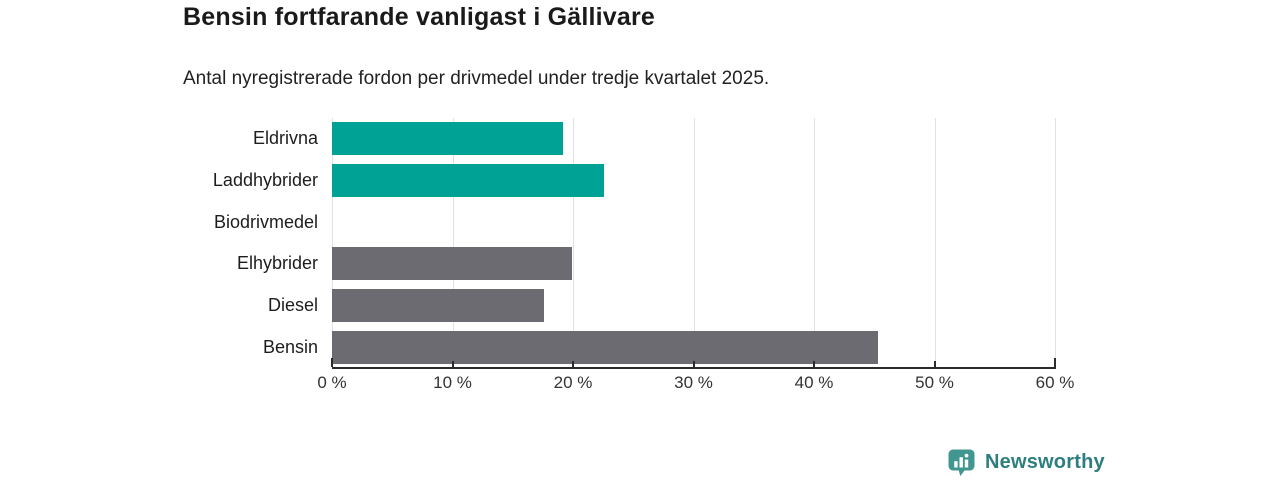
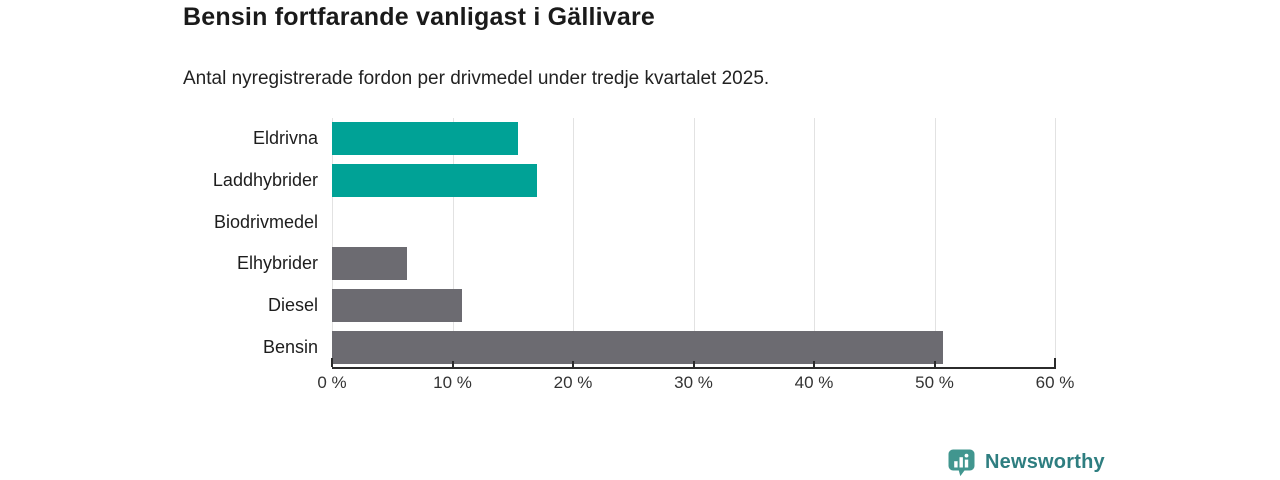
Eldrivna: 19.2% -> 15.4%
Laddhybrider: 22.6% -> 17.0%
Elhybrider: 19.9% -> 6.2%
Diesel: 17.6% -> 10.8%
Bensin: 45.3% -> 50.7%
